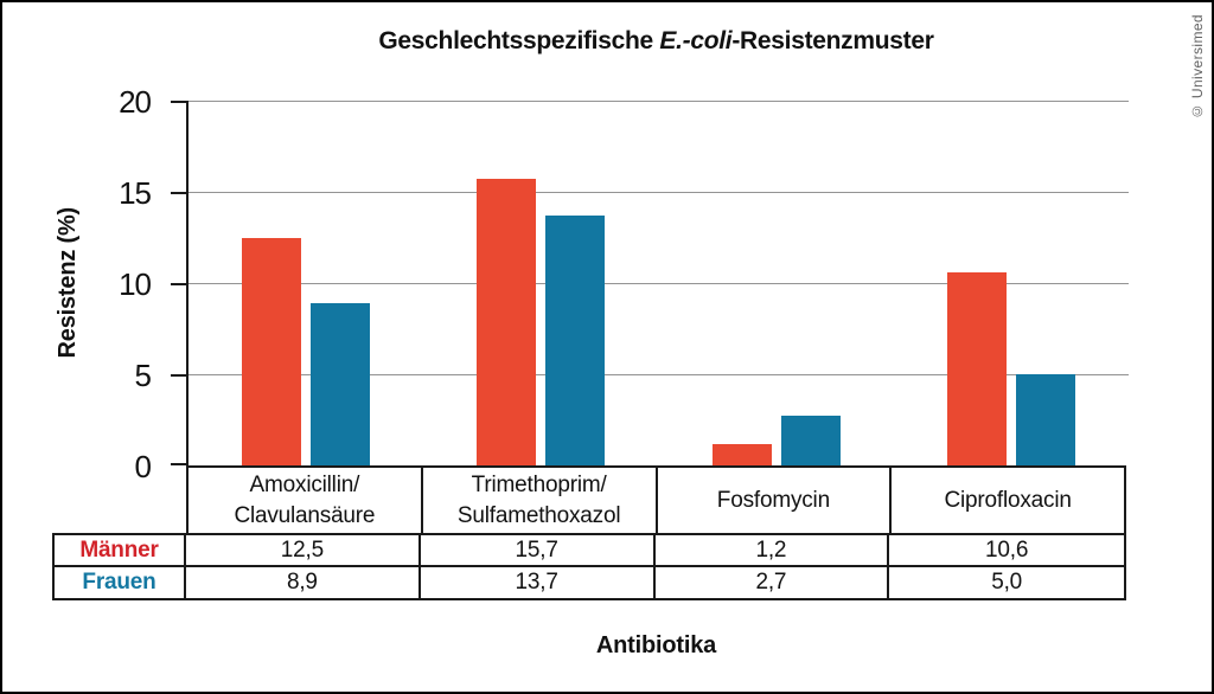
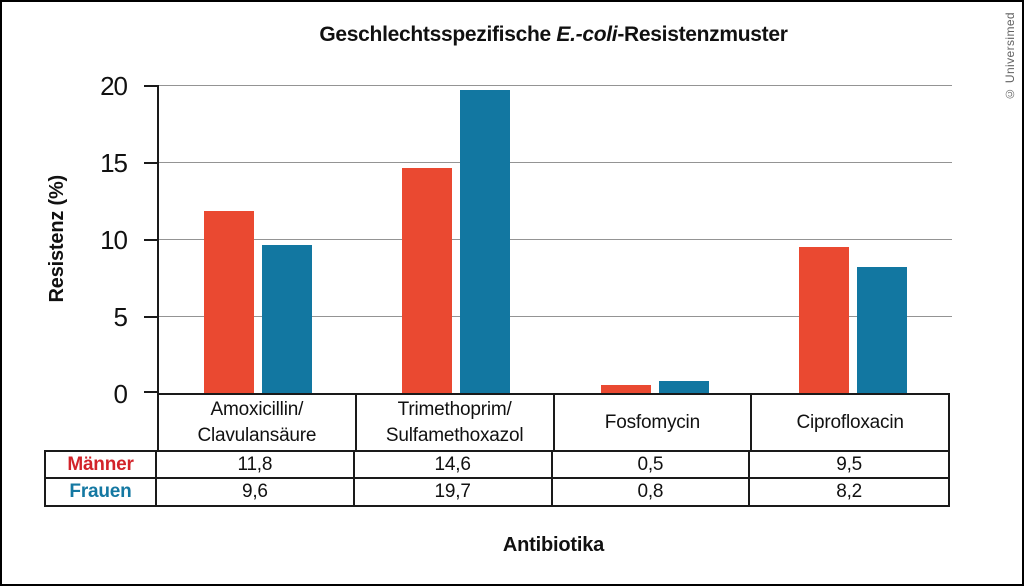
Männer/Amoxicillin/ Clavulansäure: 12,5 -> 11,8
Frauen/Amoxicillin/ Clavulansäure: 8,9 -> 9,6
Männer/Trimethoprim/ Sulfamethoxazol: 15,7 -> 14,6
Frauen/Trimethoprim/ Sulfamethoxazol: 13,7 -> 19,7
Männer/Fosfomycin: 1,2 -> 0,5
Frauen/Fosfomycin: 2,7 -> 0,8
Männer/Ciprofloxacin: 10,6 -> 9,5
Frauen/Ciprofloxacin: 5,0 -> 8,2
